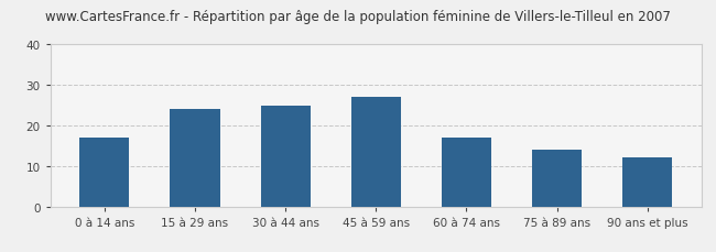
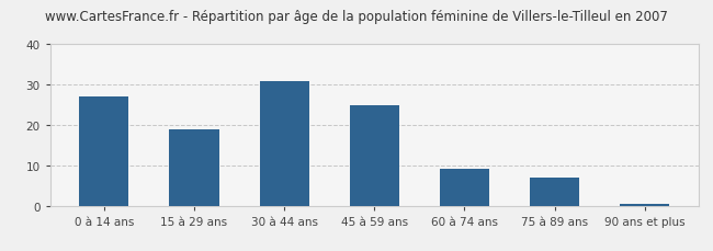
0 à 14 ans: 17.0 -> 27.0
15 à 29 ans: 24.0 -> 19.0
30 à 44 ans: 25.0 -> 31.0
45 à 59 ans: 27.0 -> 25.0
60 à 74 ans: 17.0 -> 9.0
75 à 89 ans: 14.0 -> 7.0
90 ans et plus: 12.0 -> 0.5
